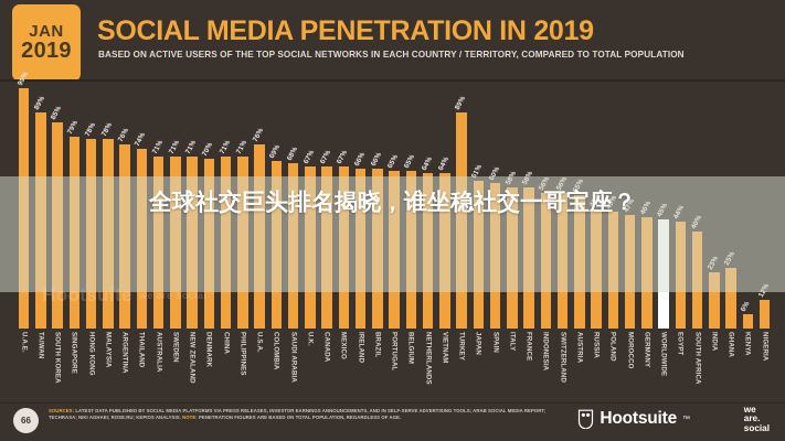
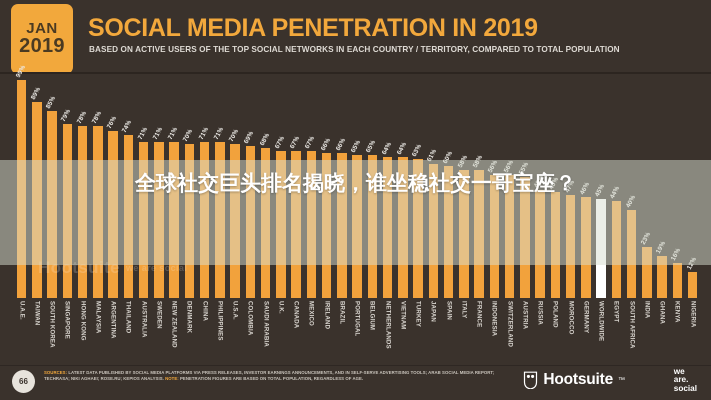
U.S.A.: 76% -> 70%
TURKEY: 89% -> 63%
GHANA: 25% -> 19%
KENYA: 6% -> 16%
